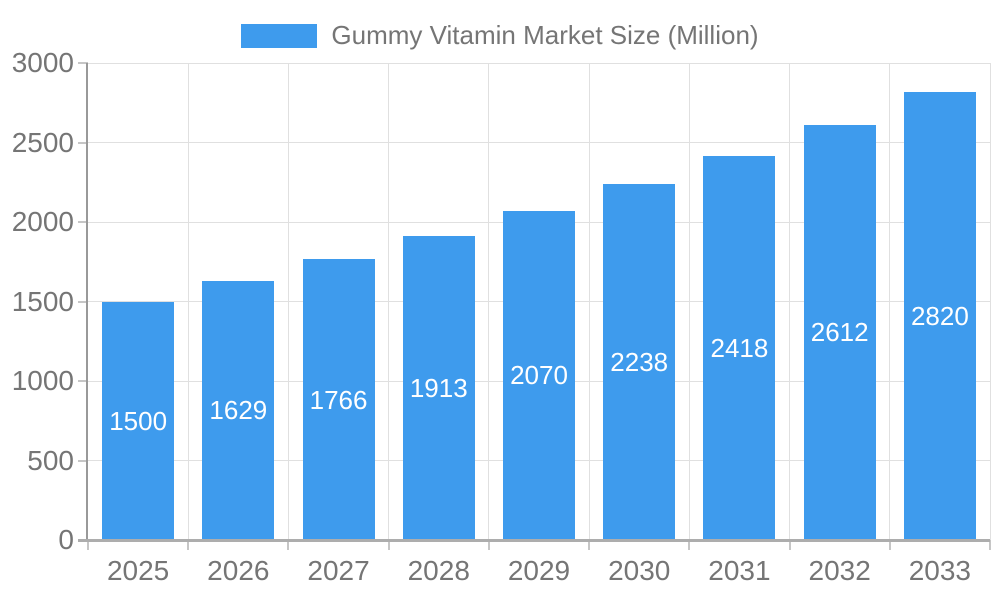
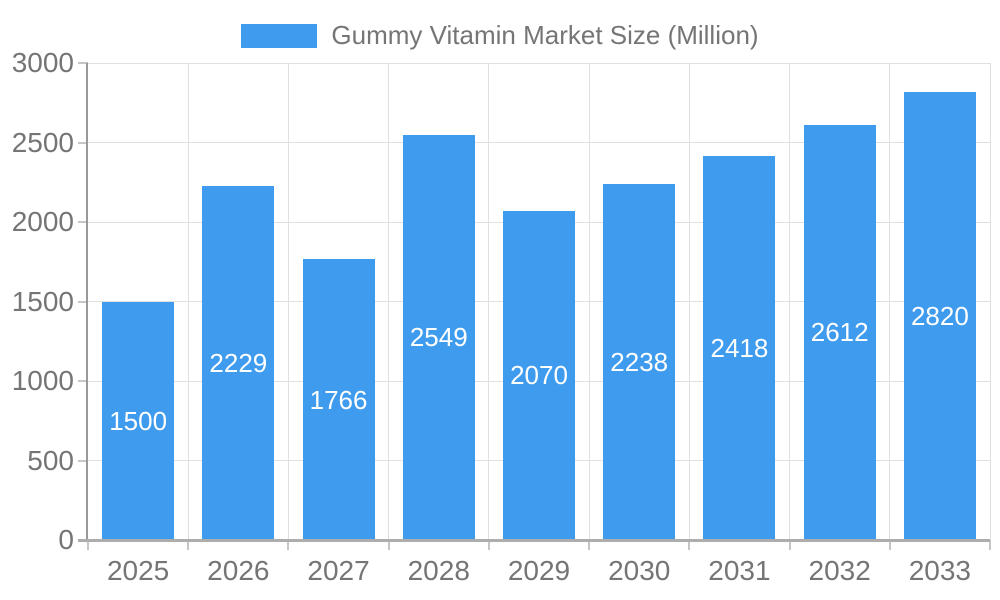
2026: 1629 -> 2229
2028: 1913 -> 2549
